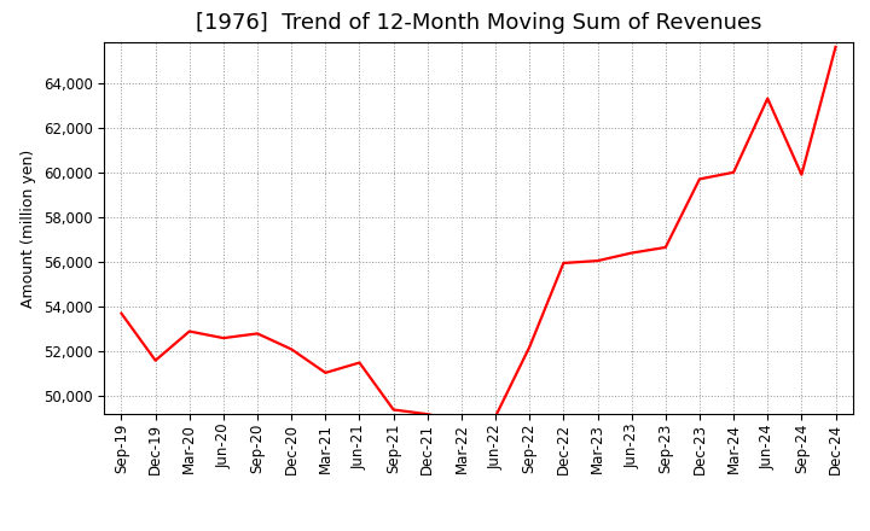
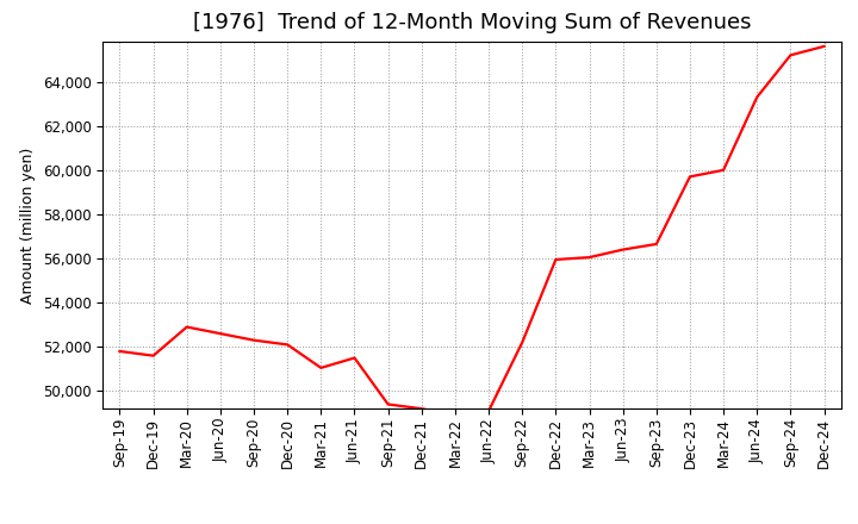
Sep-19: 53,700 -> 51,800
Sep-20: 52,800 -> 52,300
Sep-24: 59,900 -> 65,200
